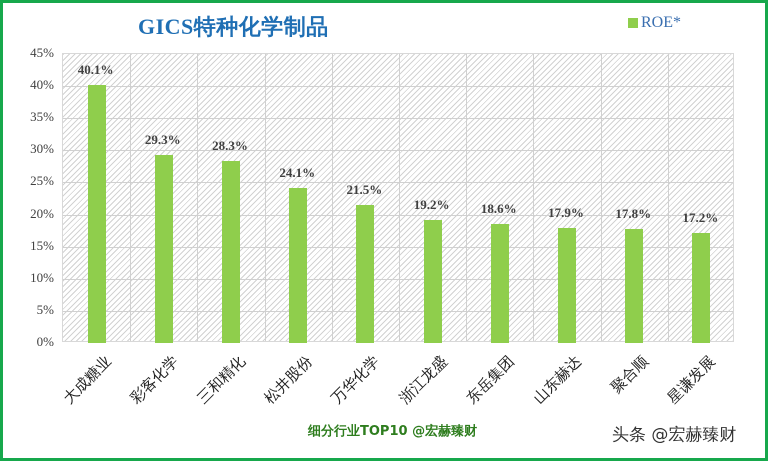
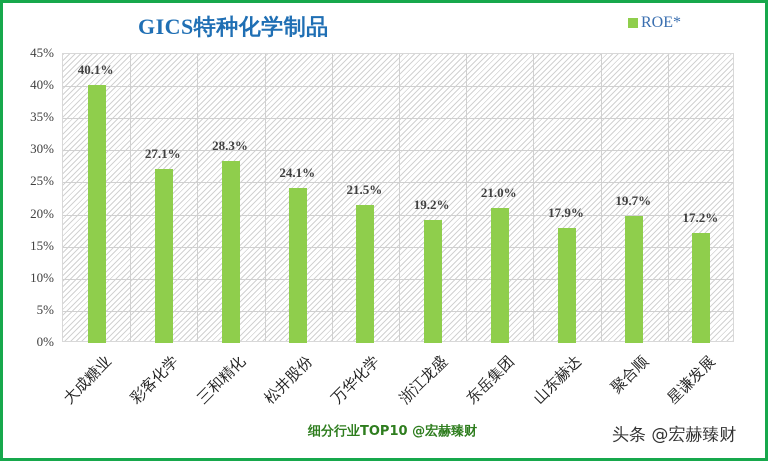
彩客化学: 29.3% -> 27.1%
东岳集团: 18.6% -> 21.0%
聚合顺: 17.8% -> 19.7%
